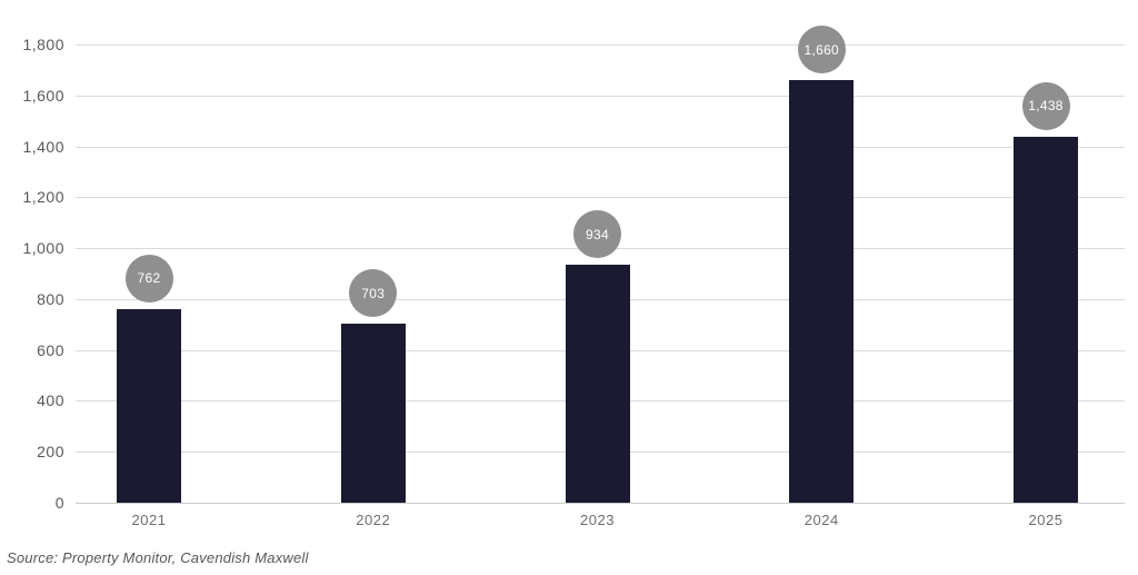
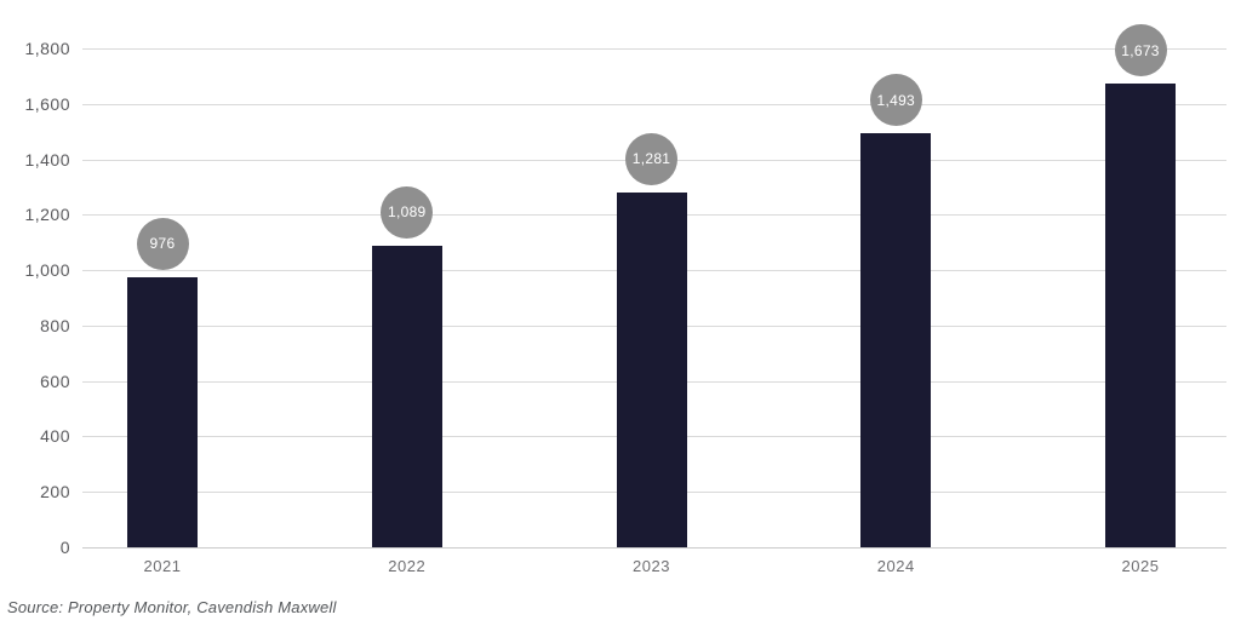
2021: 762 -> 976
2022: 703 -> 1,089
2023: 934 -> 1,281
2024: 1,660 -> 1,493
2025: 1,438 -> 1,673
